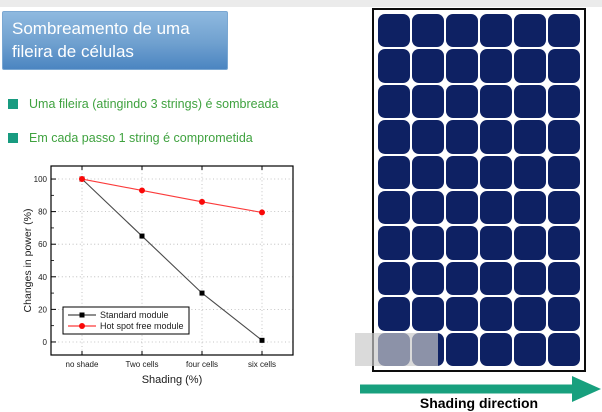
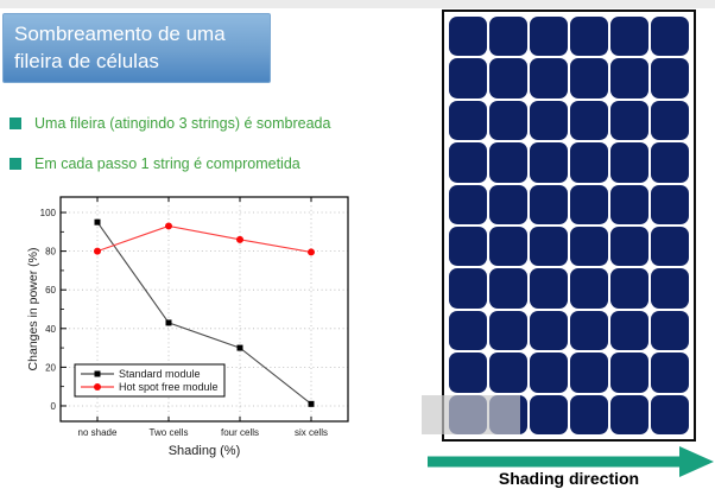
Standard module/no shade: 100 -> 95
Hot spot free module/no shade: 100 -> 80
Standard module/Two cells: 65 -> 43
